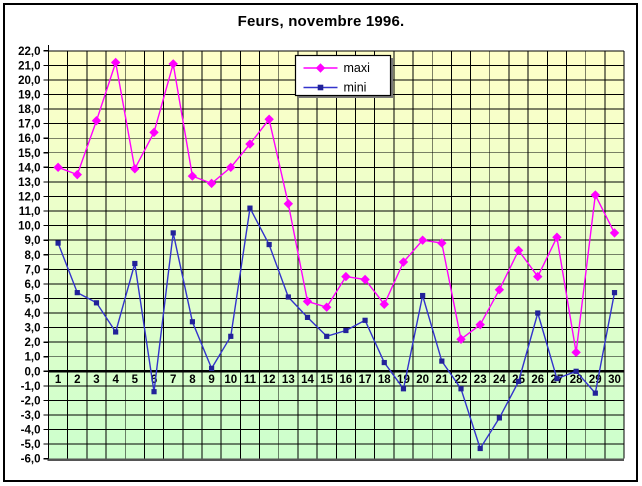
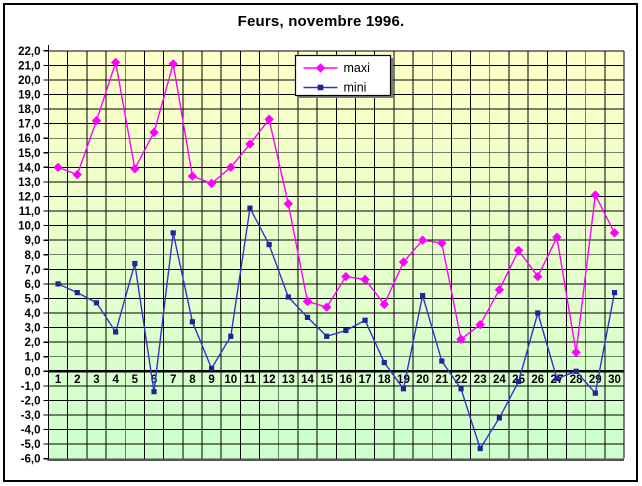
mini/1: 8,8 -> 6,0
